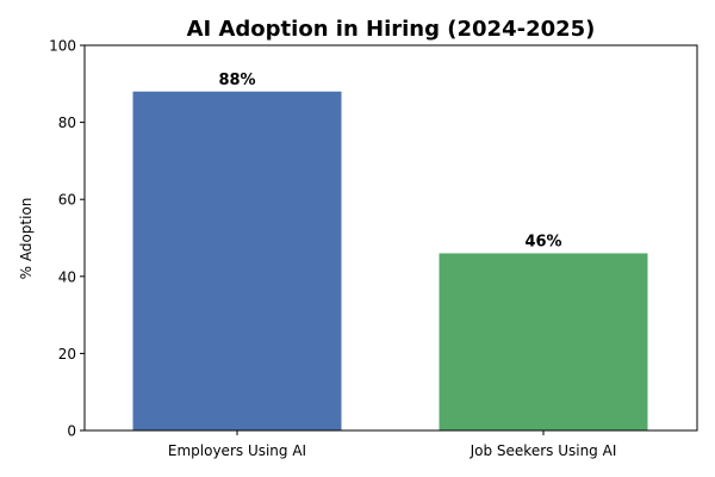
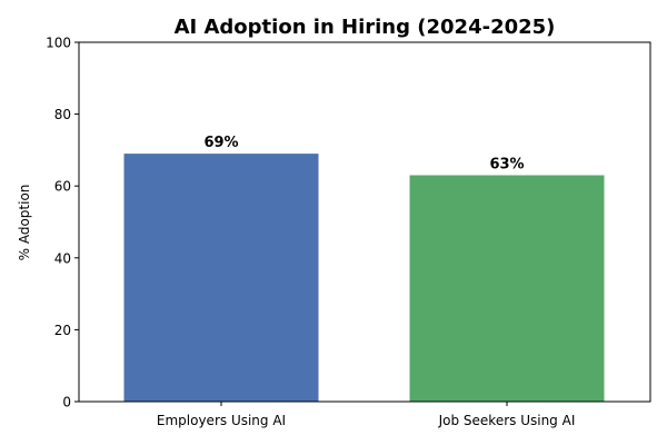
Employers Using AI: 88% -> 69%
Job Seekers Using AI: 46% -> 63%
